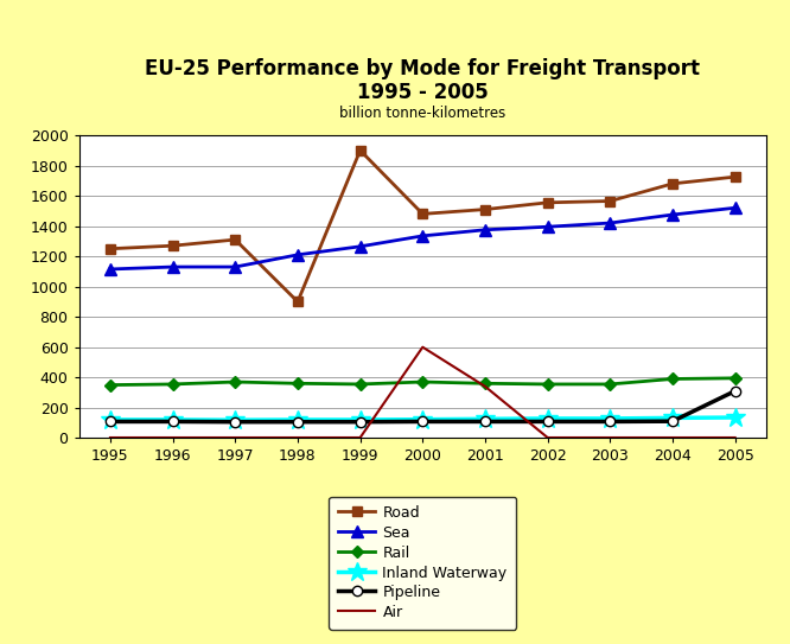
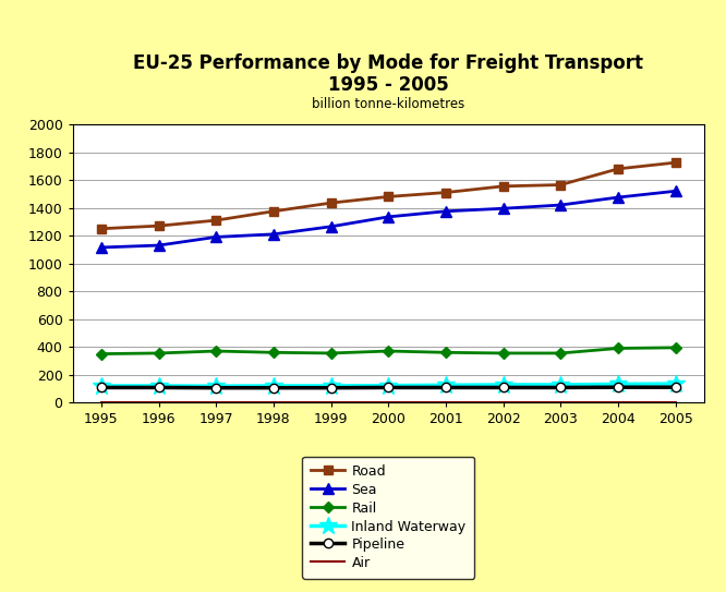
Sea/1997: 1130 -> 1190
Road/1998: 900 -> 1380
Road/1999: 1900 -> 1440
Air/2000: 600 -> 0
Air/2001: 340 -> 0
Pipeline/2005: 310 -> 110
